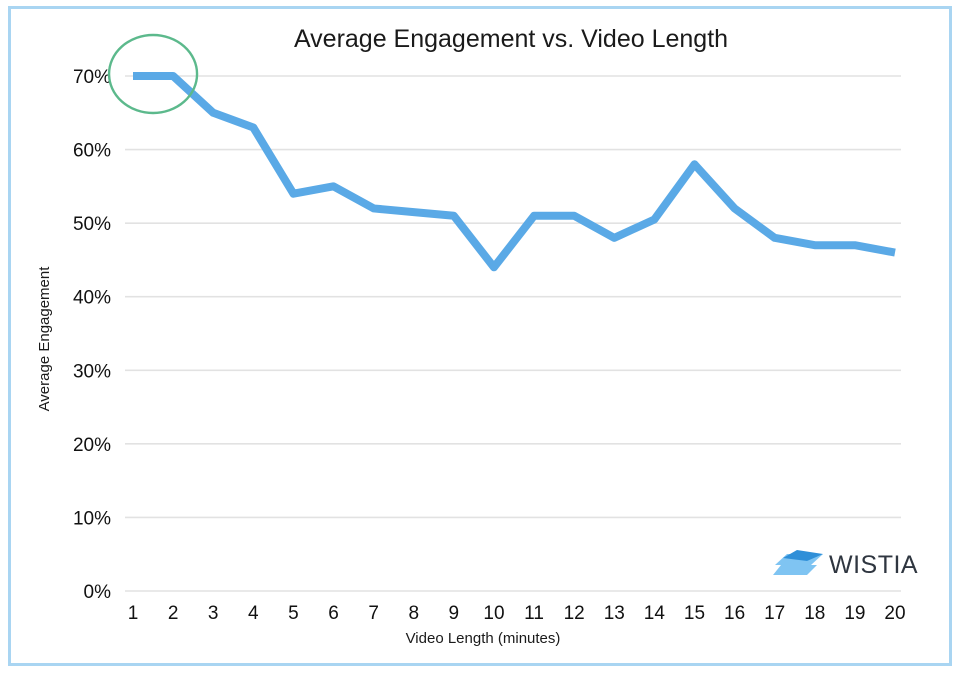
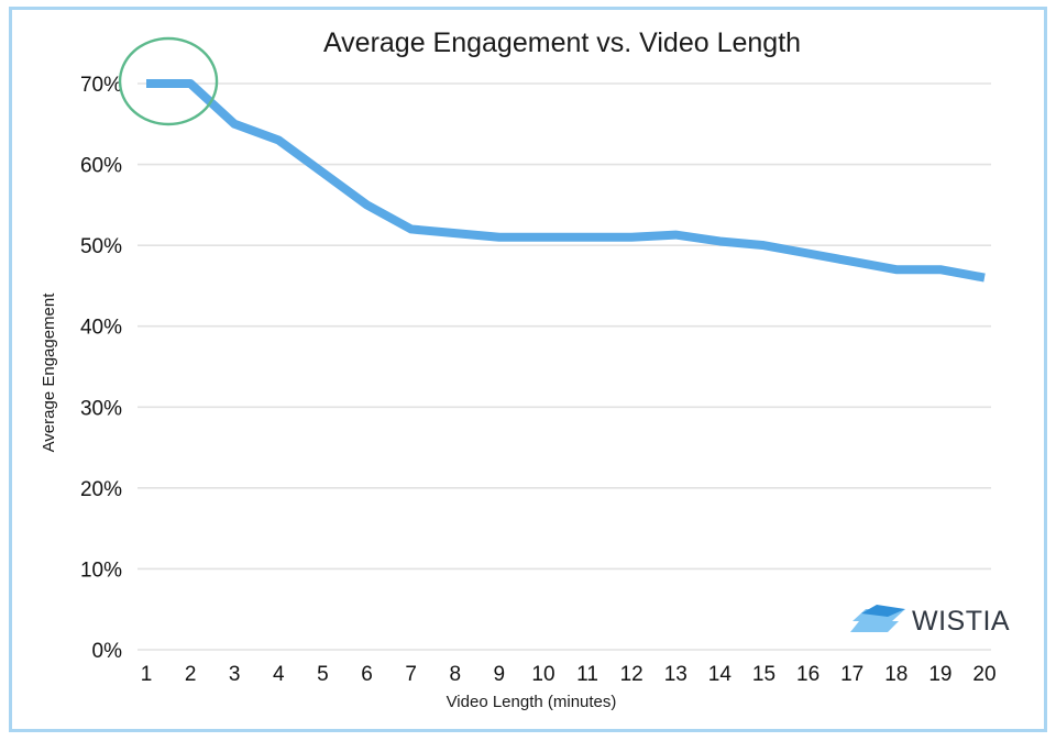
5: 54% -> 59%
10: 44% -> 51%
13: 48% -> 51%
15: 58% -> 50%
16: 52% -> 49%
